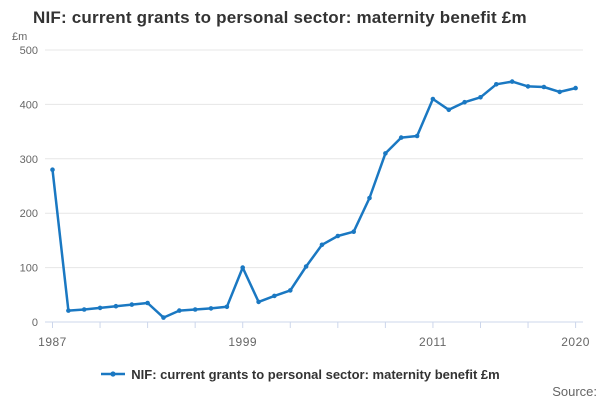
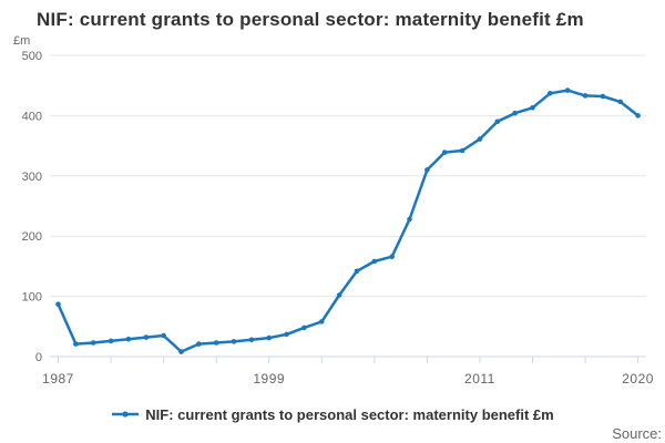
1987: 280 -> 90
1999: 100 -> 30
2011: 410 -> 360
2020: 430 -> 400
